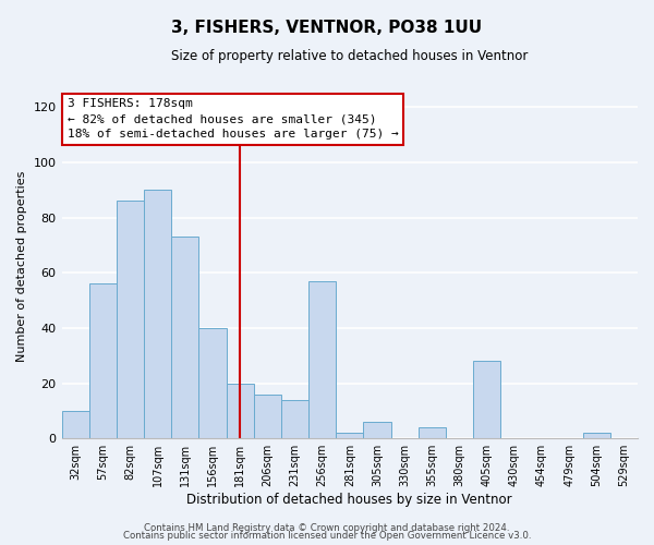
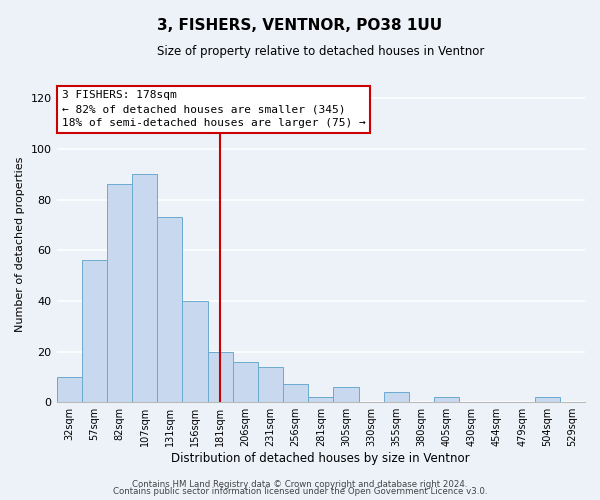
256sqm: 57 -> 7
405sqm: 28 -> 2
